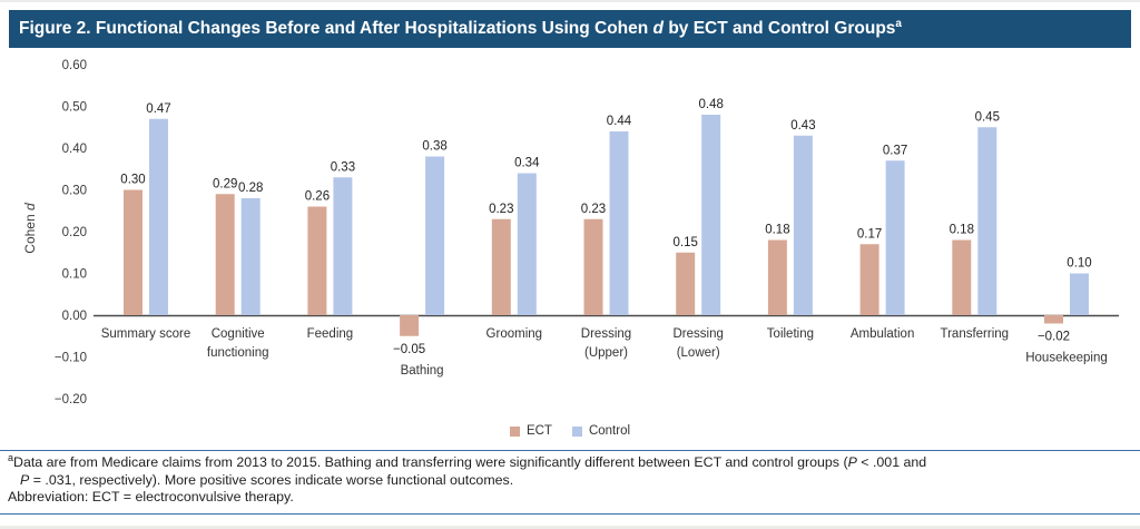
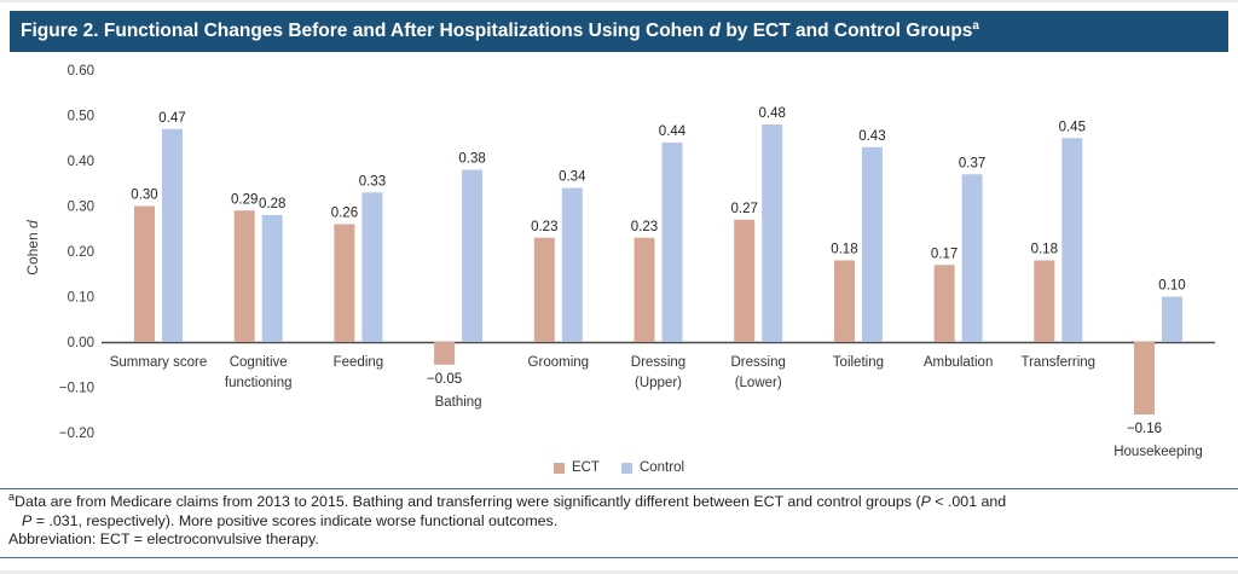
ECT/Dressing (Lower): 0.15 -> 0.27
ECT/Housekeeping: −0.02 -> −0.16
